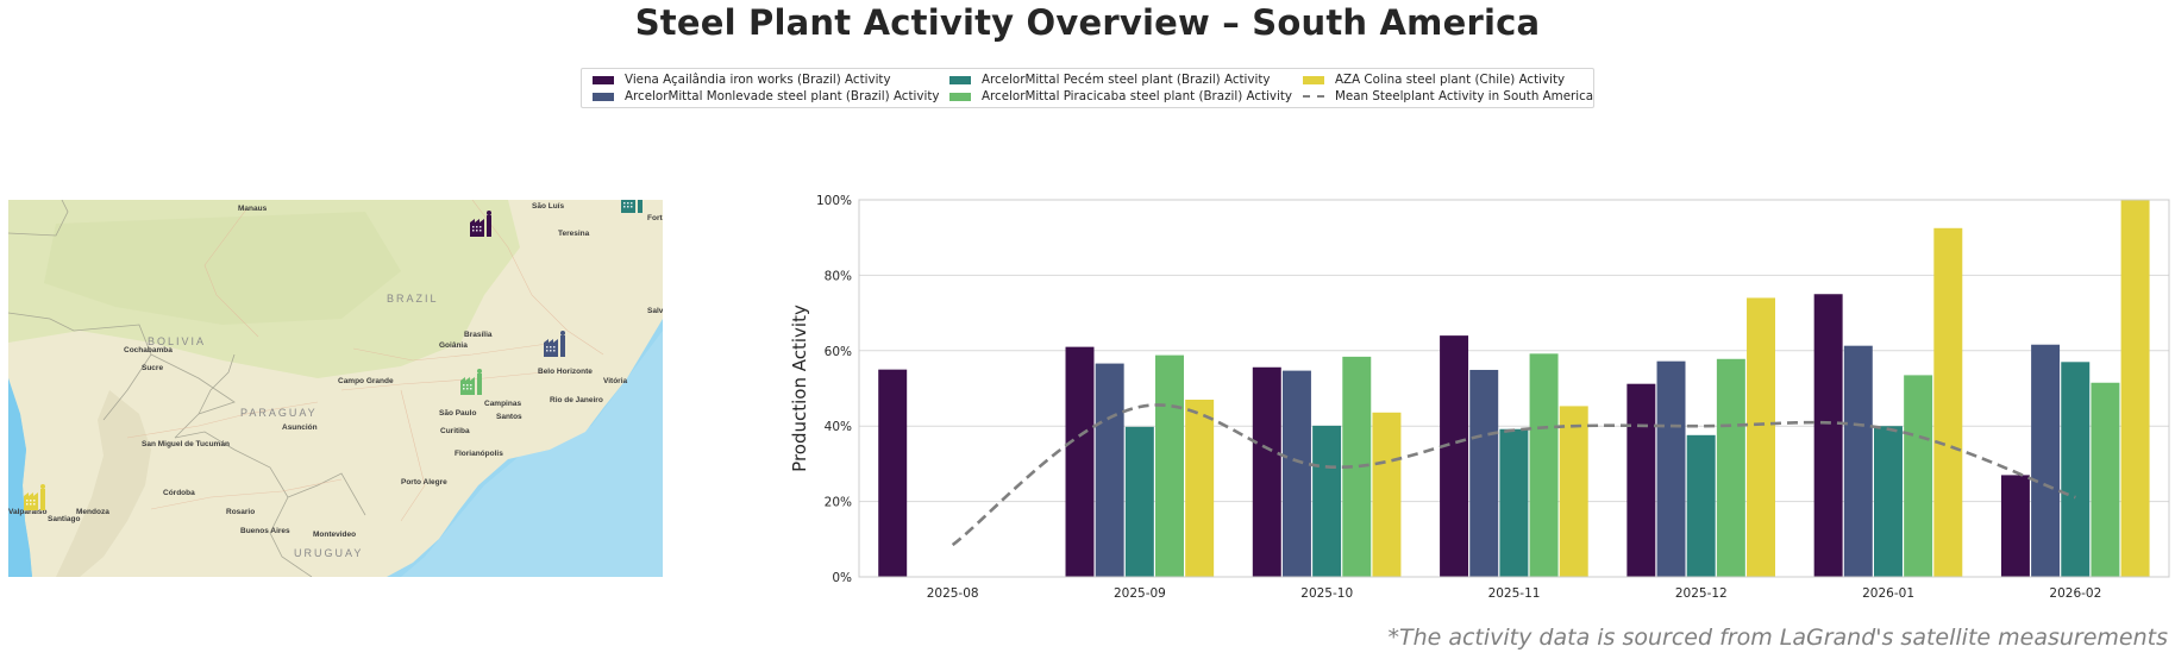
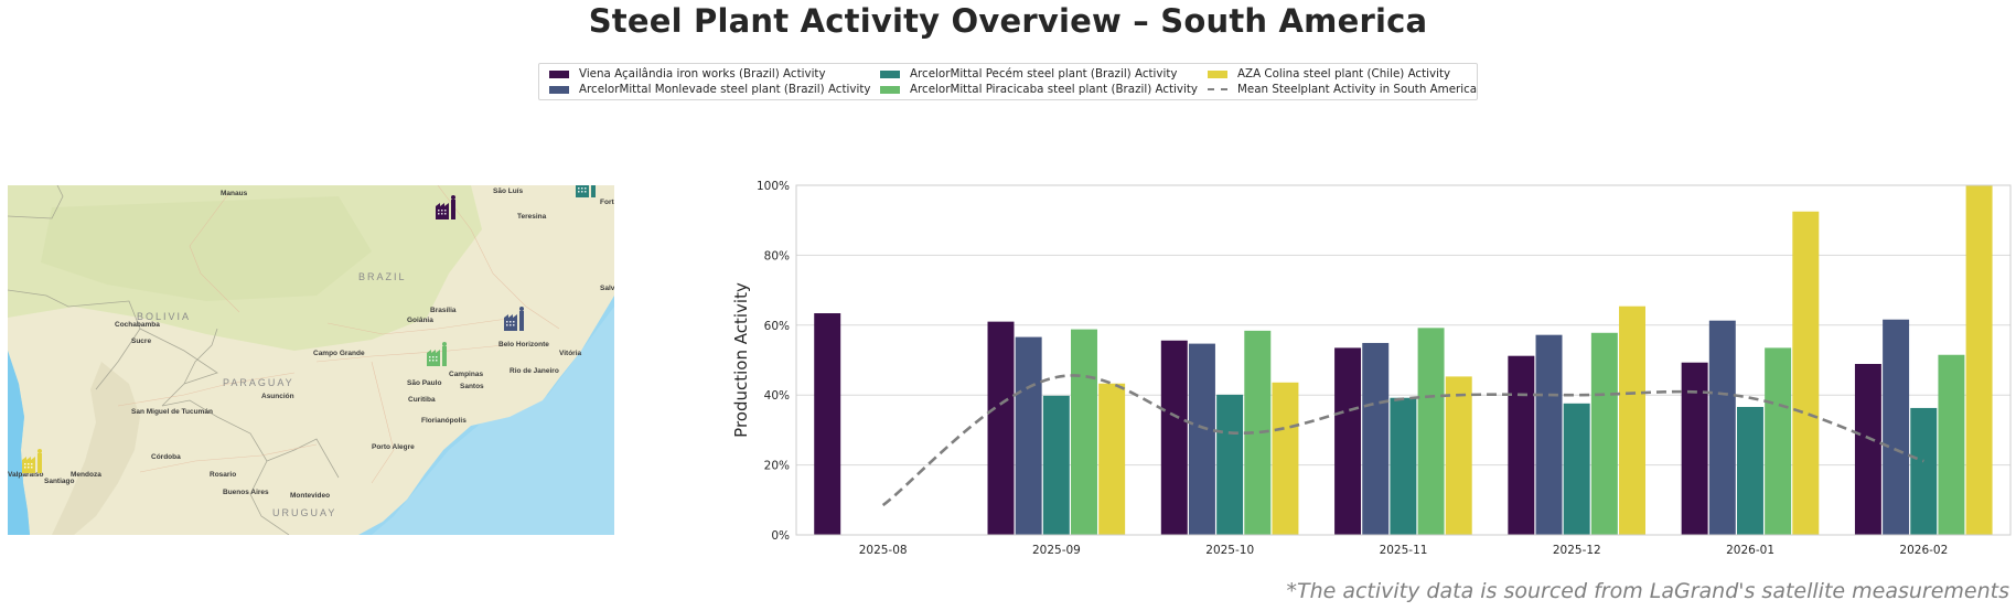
Viena Açailândia iron works (Brazil) Activity/2025-08: 55% -> 63%
AZA Colina steel plant (Chile) Activity/2025-09: 47% -> 43%
Viena Açailândia iron works (Brazil) Activity/2025-11: 64% -> 54%
AZA Colina steel plant (Chile) Activity/2025-12: 74% -> 65%
Viena Açailândia iron works (Brazil) Activity/2026-01: 75% -> 49%
ArcelorMittal Pecém steel plant (Brazil) Activity/2026-01: 40% -> 37%
Viena Açailândia iron works (Brazil) Activity/2026-02: 27% -> 49%
ArcelorMittal Pecém steel plant (Brazil) Activity/2026-02: 57% -> 36%
